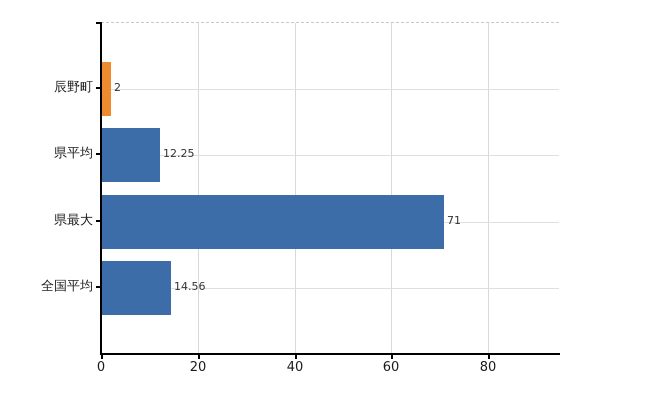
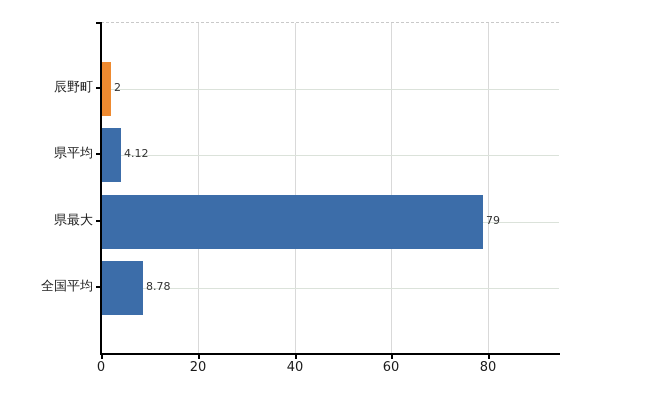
県平均: 12.25 -> 4.12
県最大: 71 -> 79
全国平均: 14.56 -> 8.78
